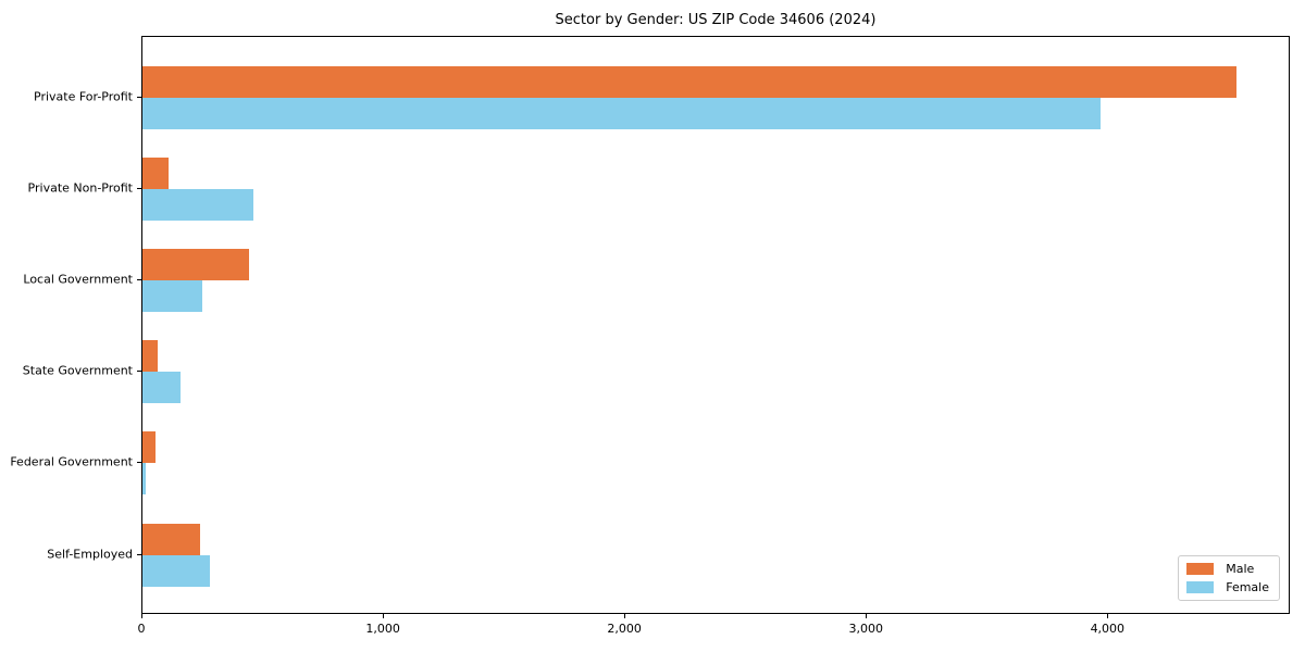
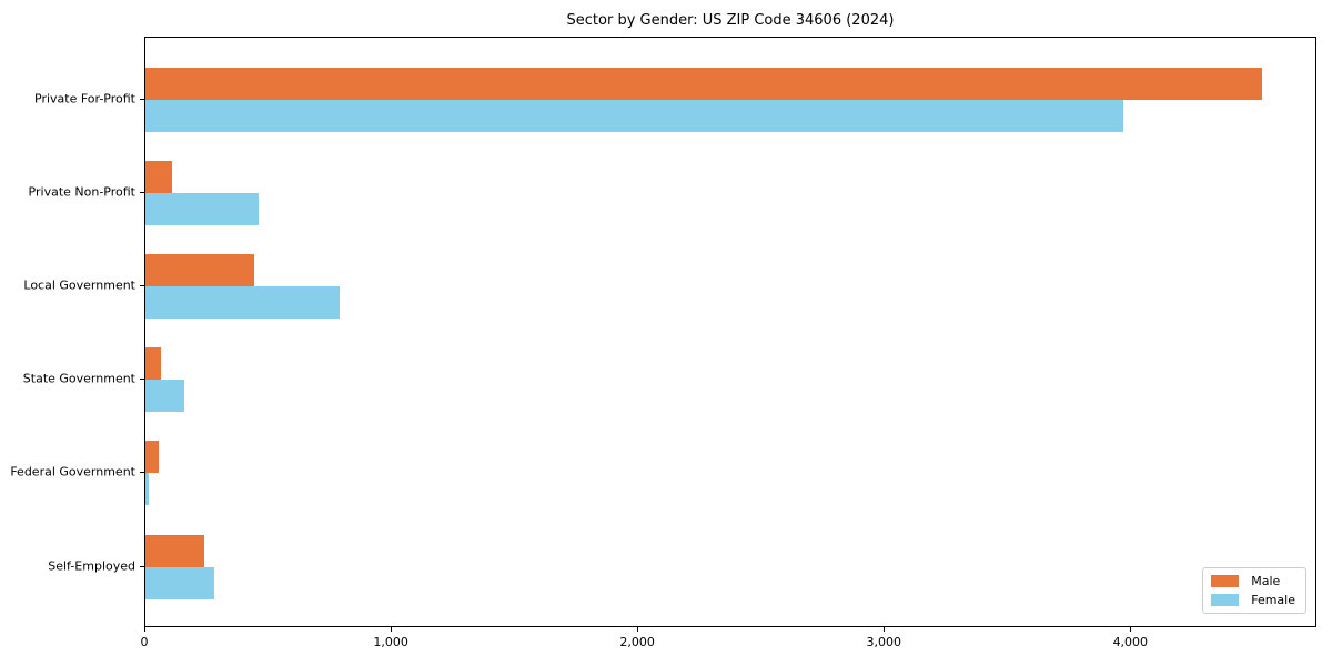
Female/Local Government: 250 -> 790
